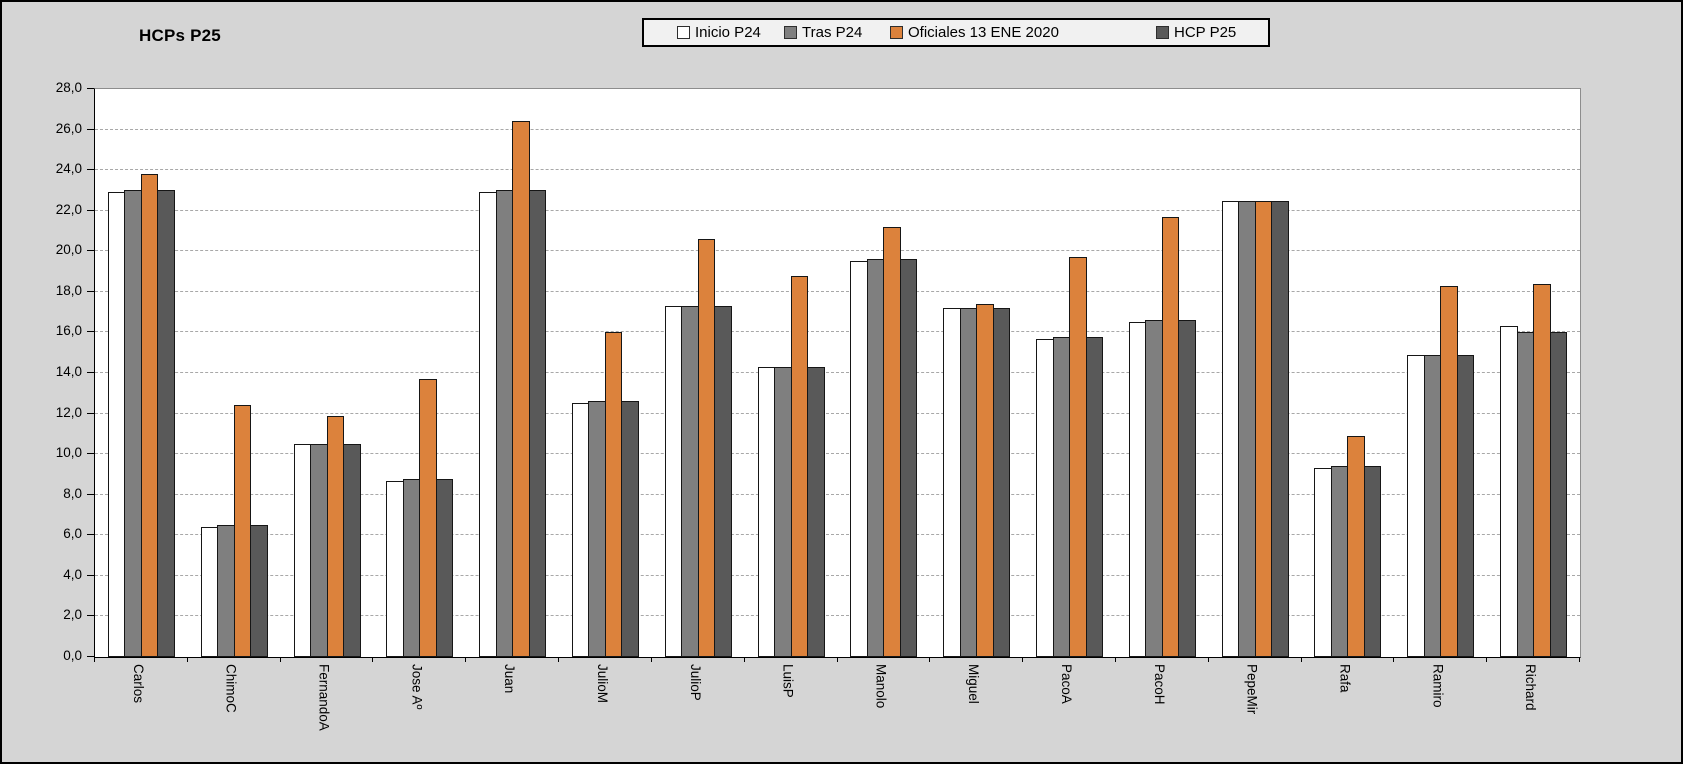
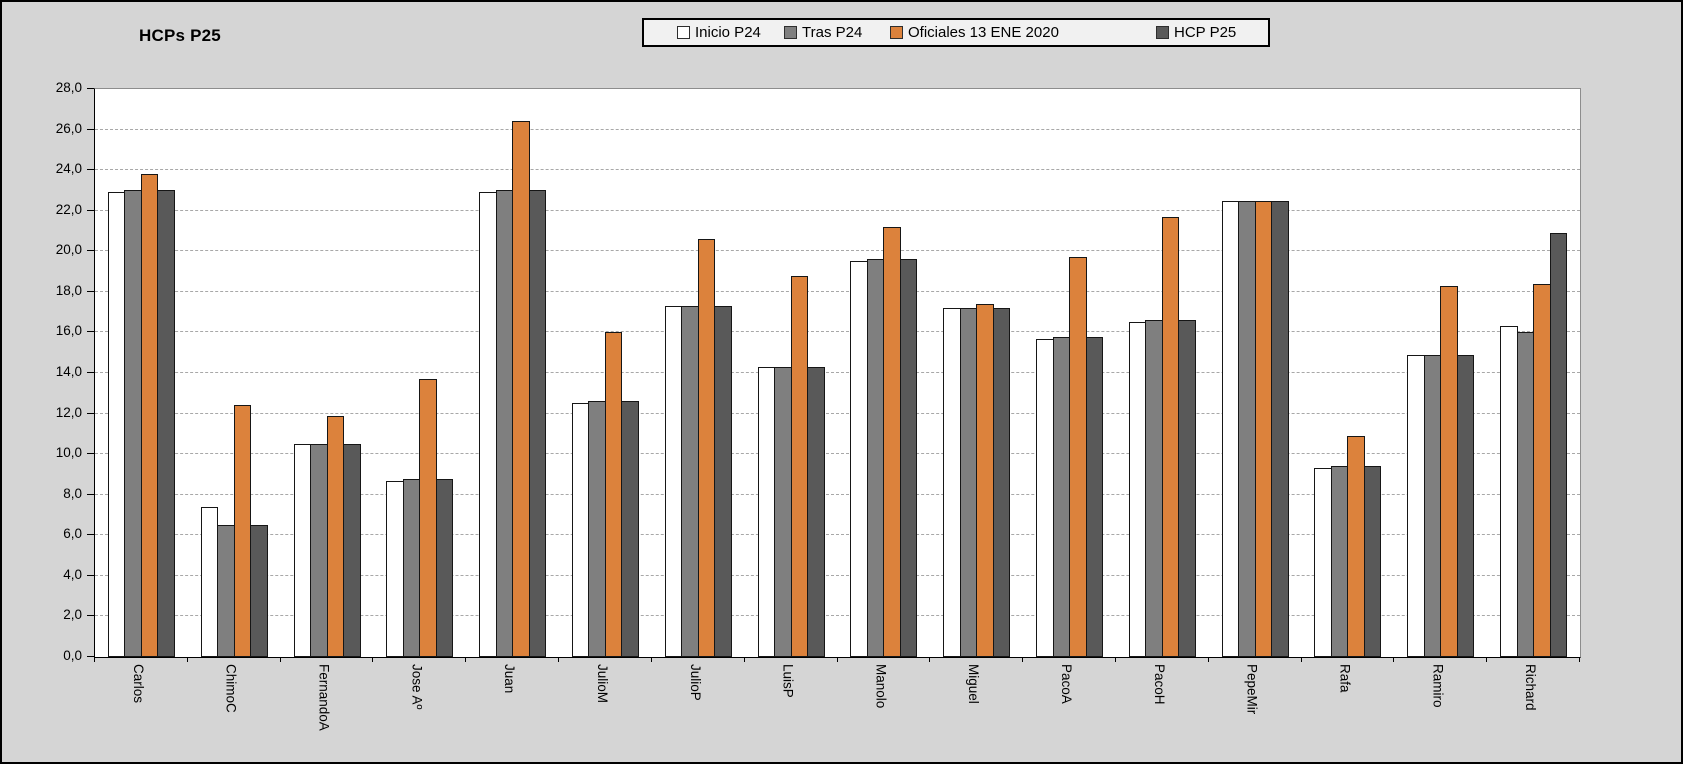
Inicio P24/ChimoC: 6,4 -> 7,4
HCP P25/Richard: 16,0 -> 20,9
